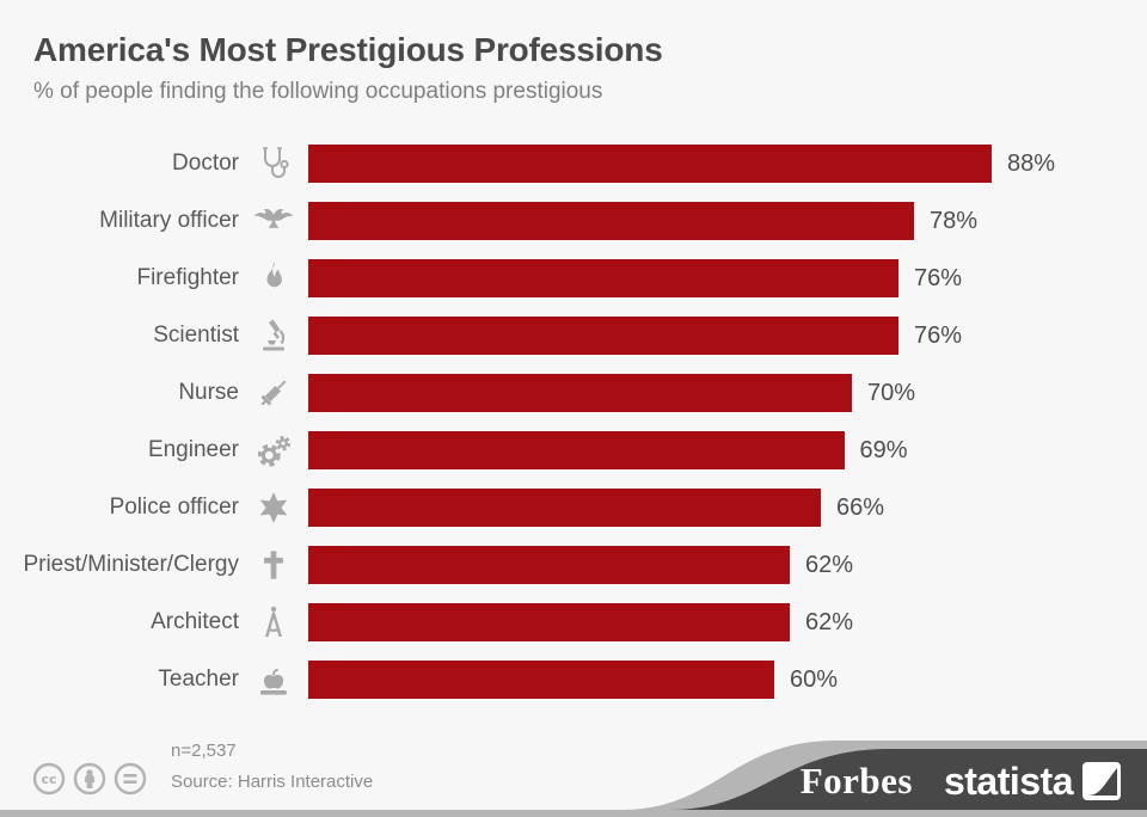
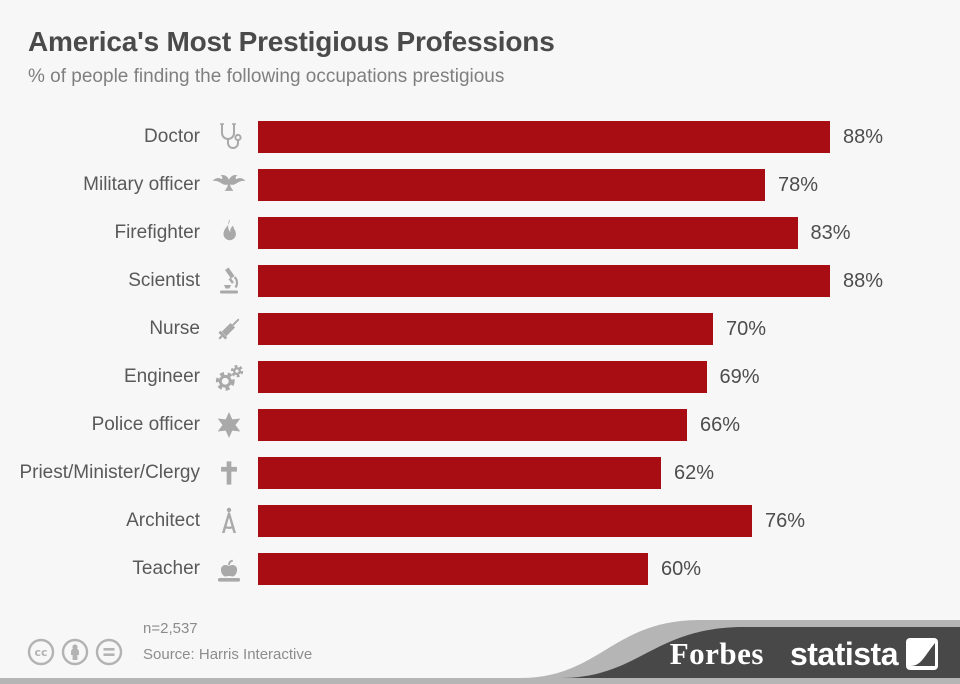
Firefighter: 76% -> 83%
Scientist: 76% -> 88%
Architect: 62% -> 76%
